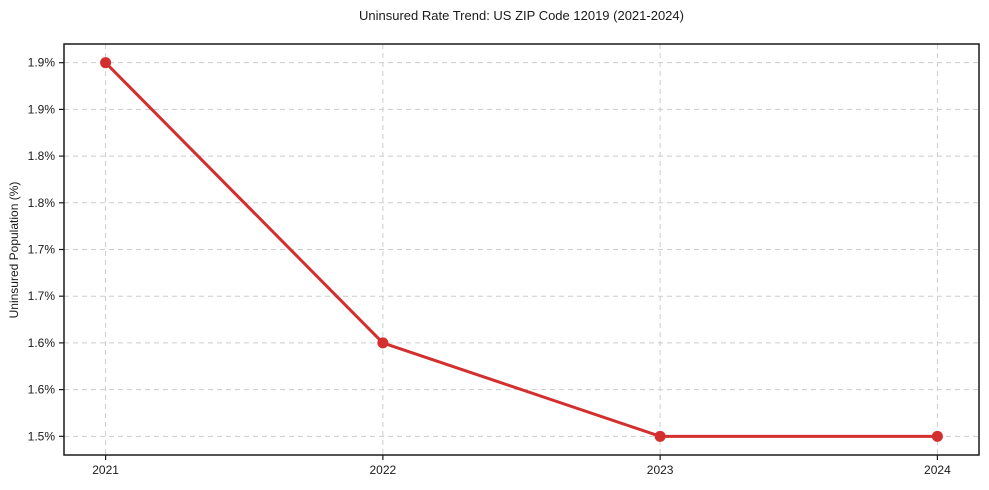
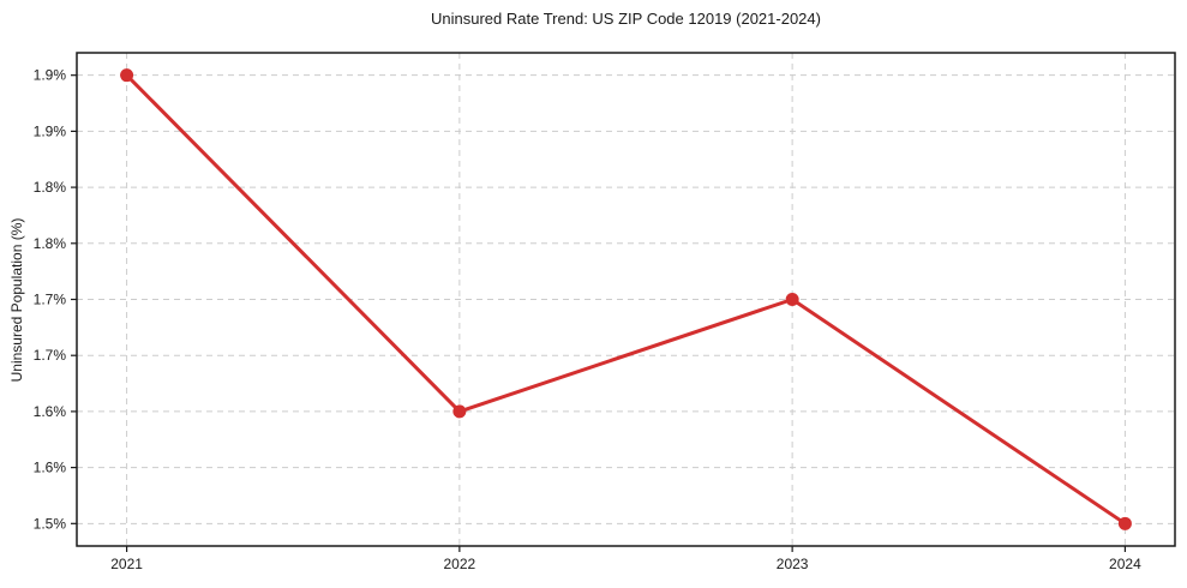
2023: 1.5% -> 1.7%
